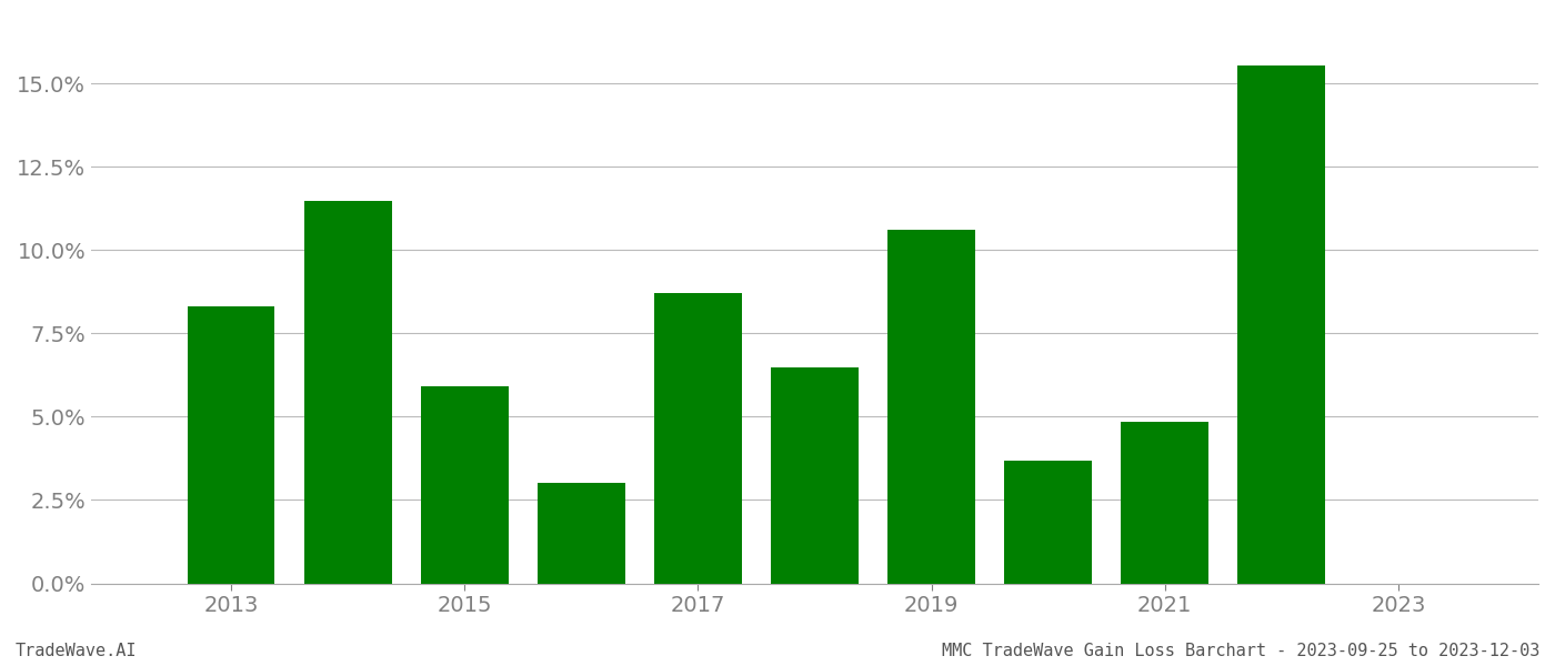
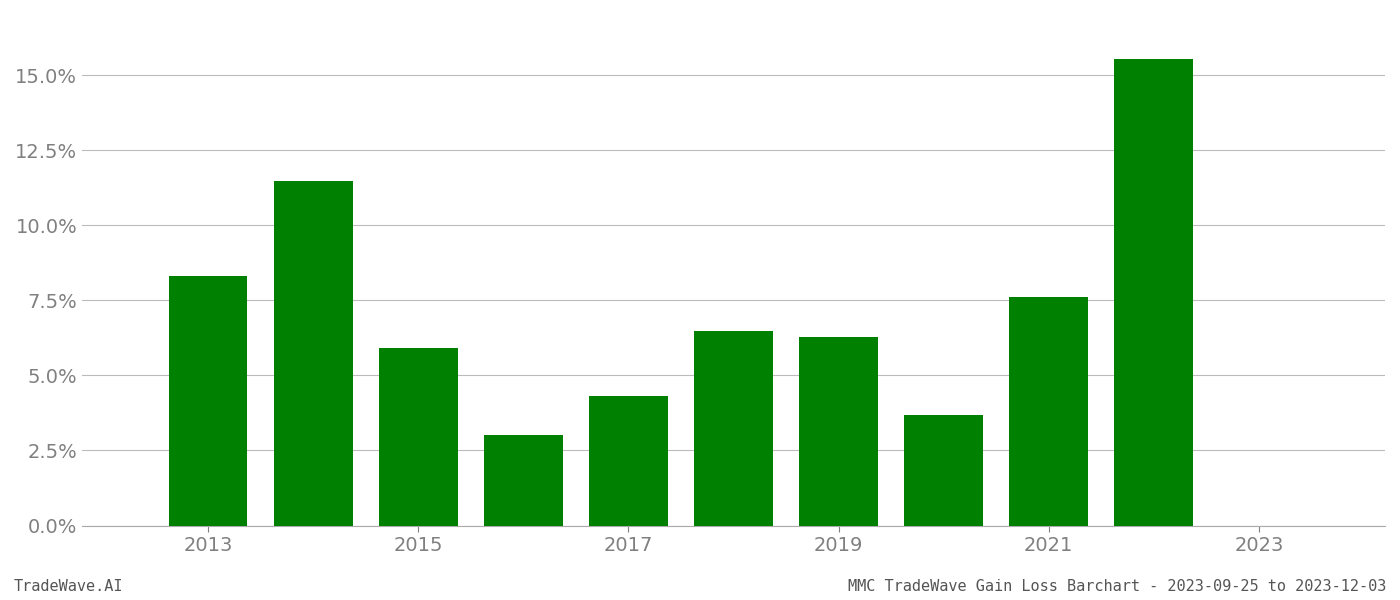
2017: 8.70% -> 4.30%
2019: 10.60% -> 6.28%
2021: 4.85% -> 7.60%
